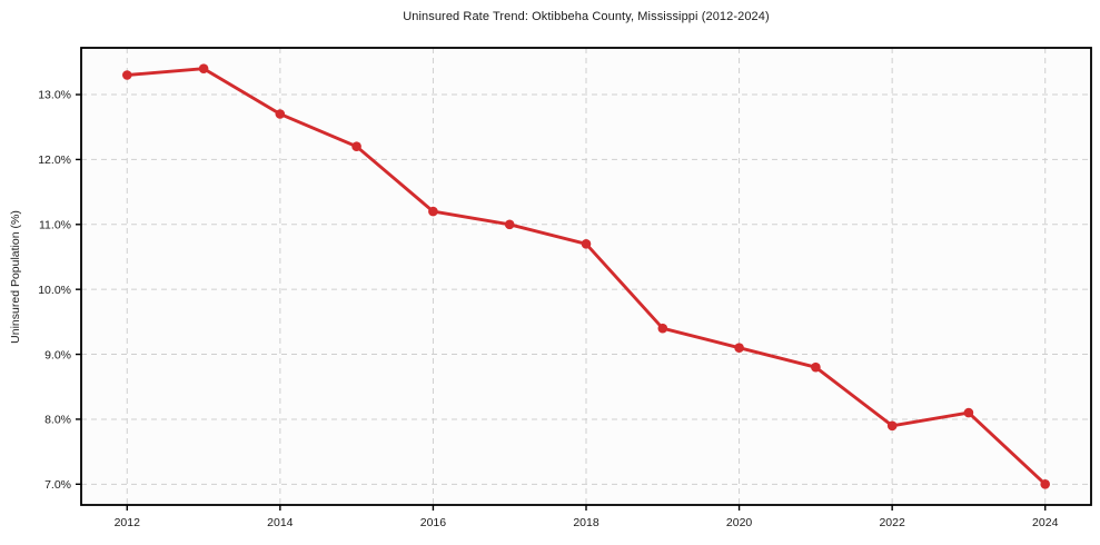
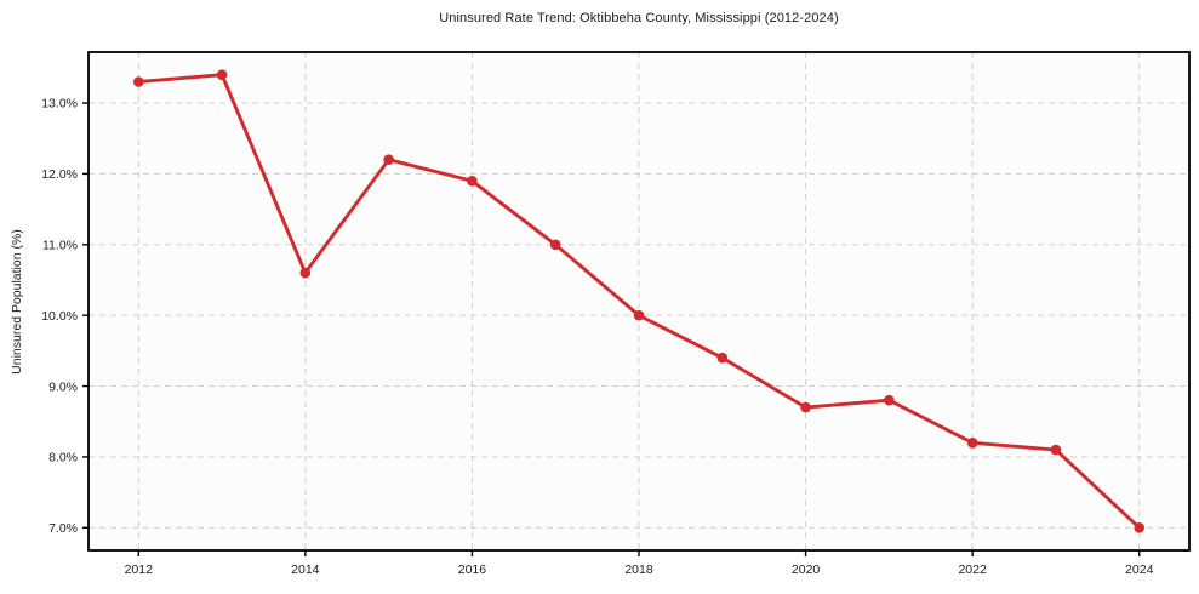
2014: 12.7% -> 10.6%
2016: 11.2% -> 11.9%
2018: 10.7% -> 10.0%
2020: 9.1% -> 8.7%
2022: 7.9% -> 8.2%
